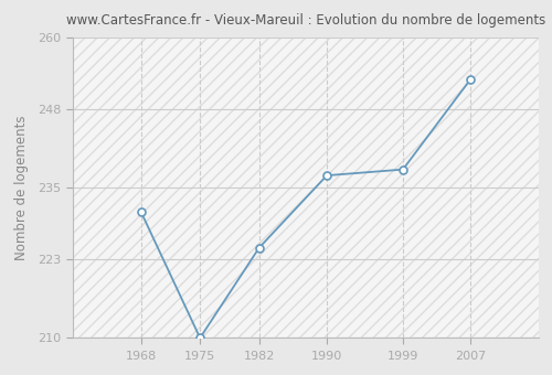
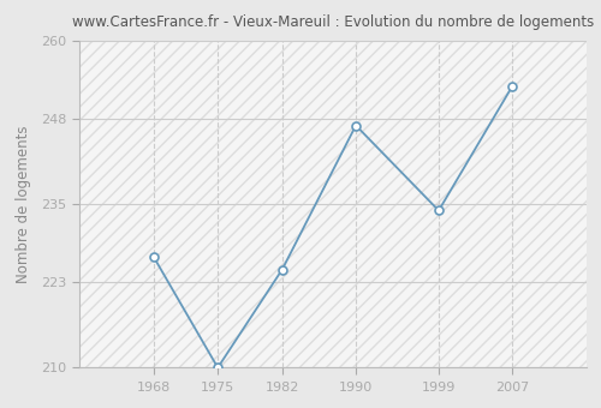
1968: 231 -> 227
1990: 237 -> 247
1999: 238 -> 234
